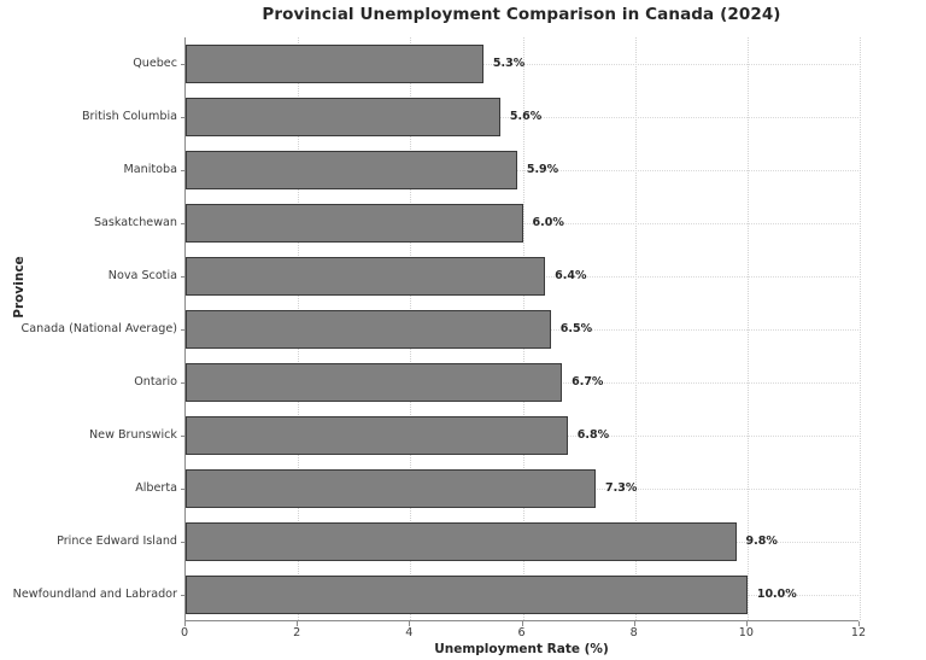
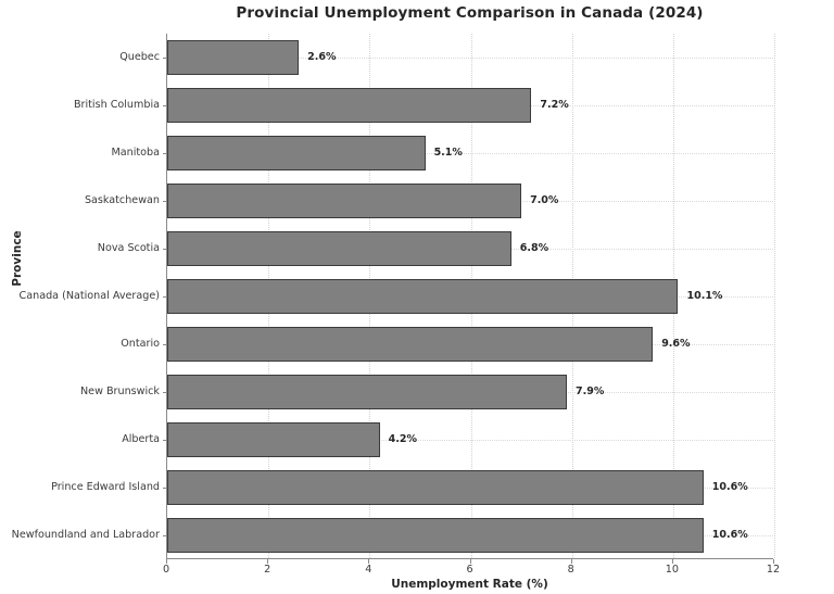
Quebec: 5.3% -> 2.6%
British Columbia: 5.6% -> 7.2%
Manitoba: 5.9% -> 5.1%
Saskatchewan: 6.0% -> 7.0%
Nova Scotia: 6.4% -> 6.8%
Canada (National Average): 6.5% -> 10.1%
Ontario: 6.7% -> 9.6%
New Brunswick: 6.8% -> 7.9%
Alberta: 7.3% -> 4.2%
Prince Edward Island: 9.8% -> 10.6%
Newfoundland and Labrador: 10.0% -> 10.6%
